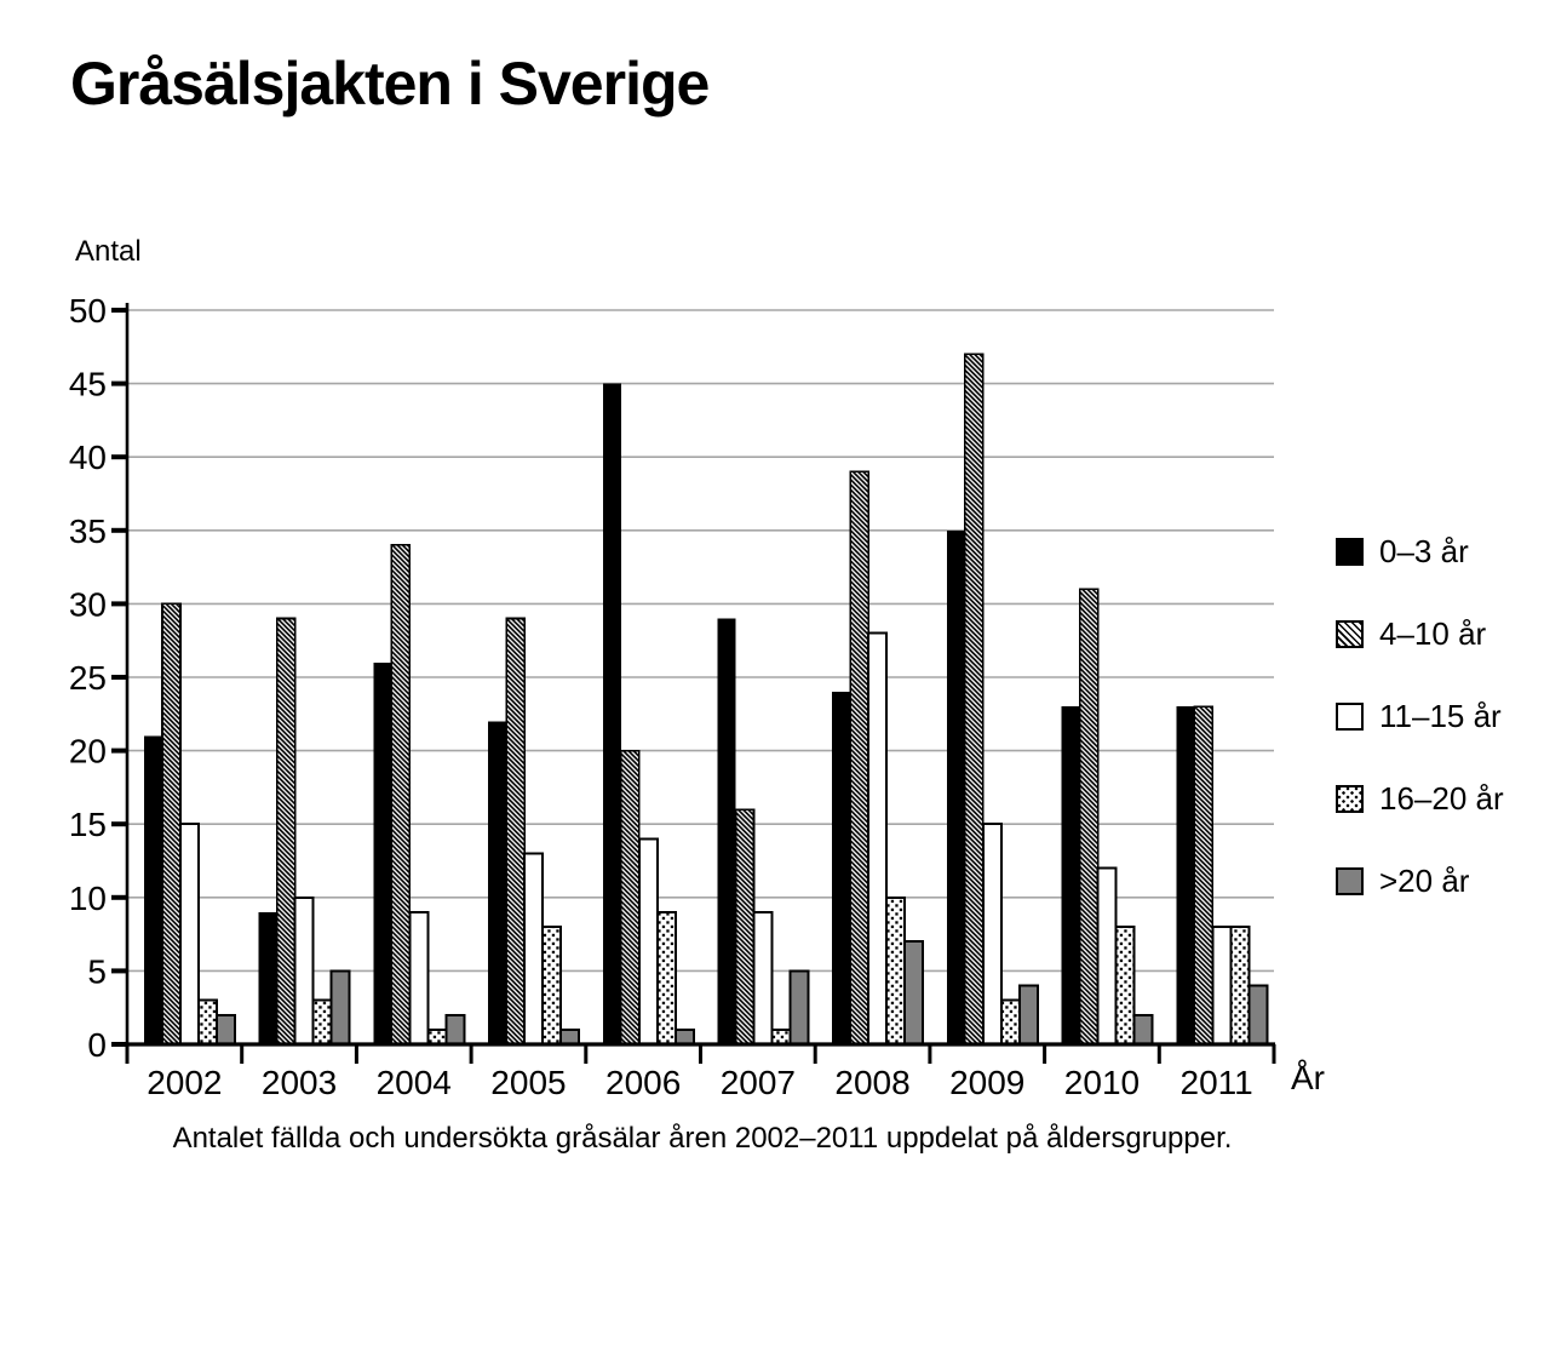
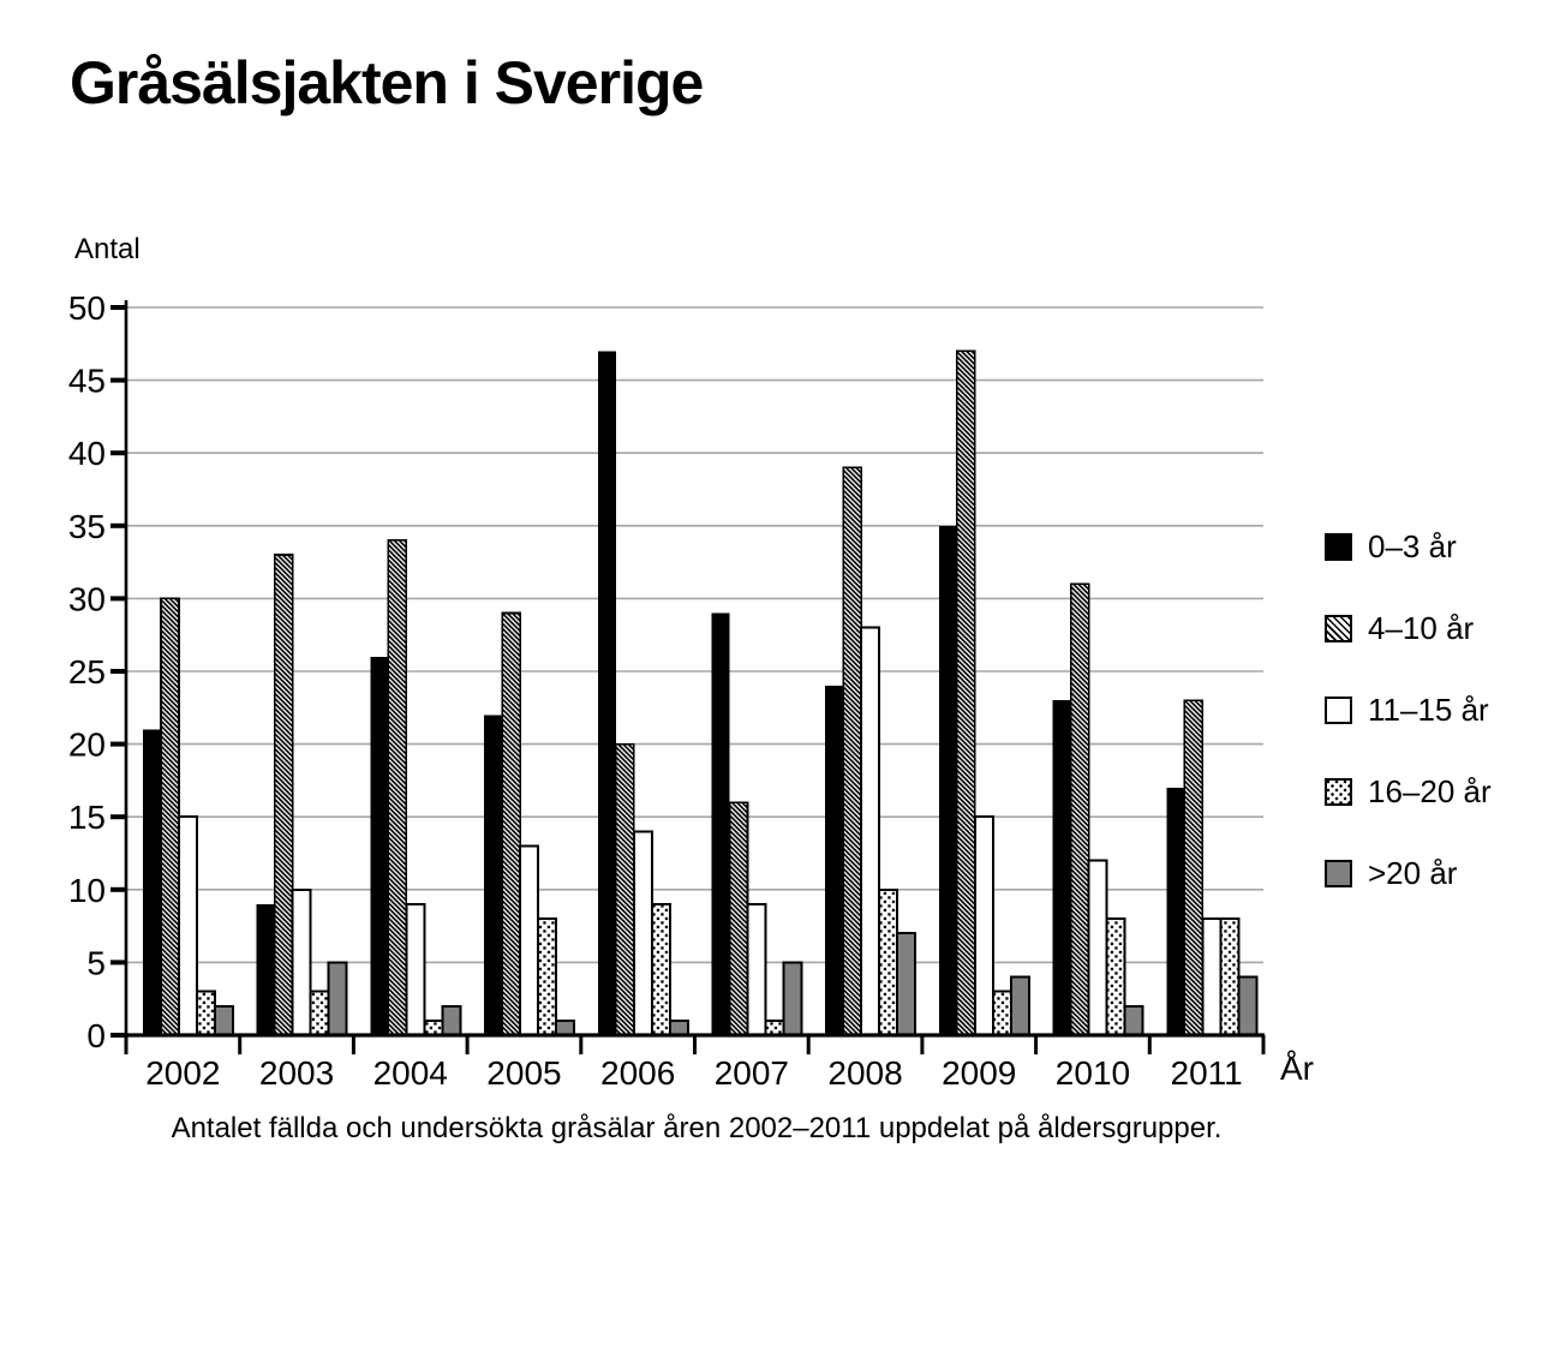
4–10 år/2003: 29 -> 33
0–3 år/2006: 45 -> 47
0–3 år/2011: 23 -> 17
